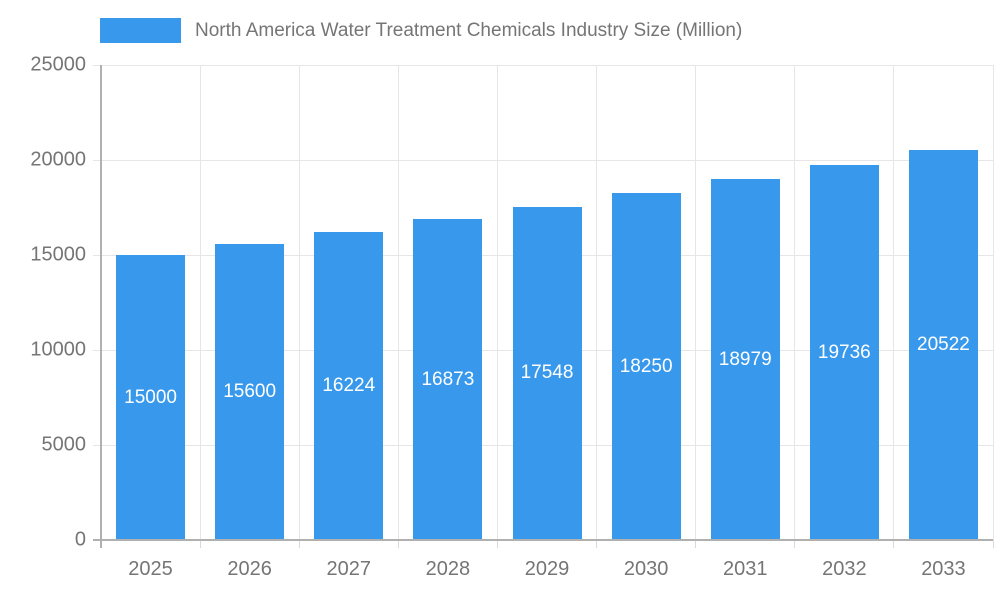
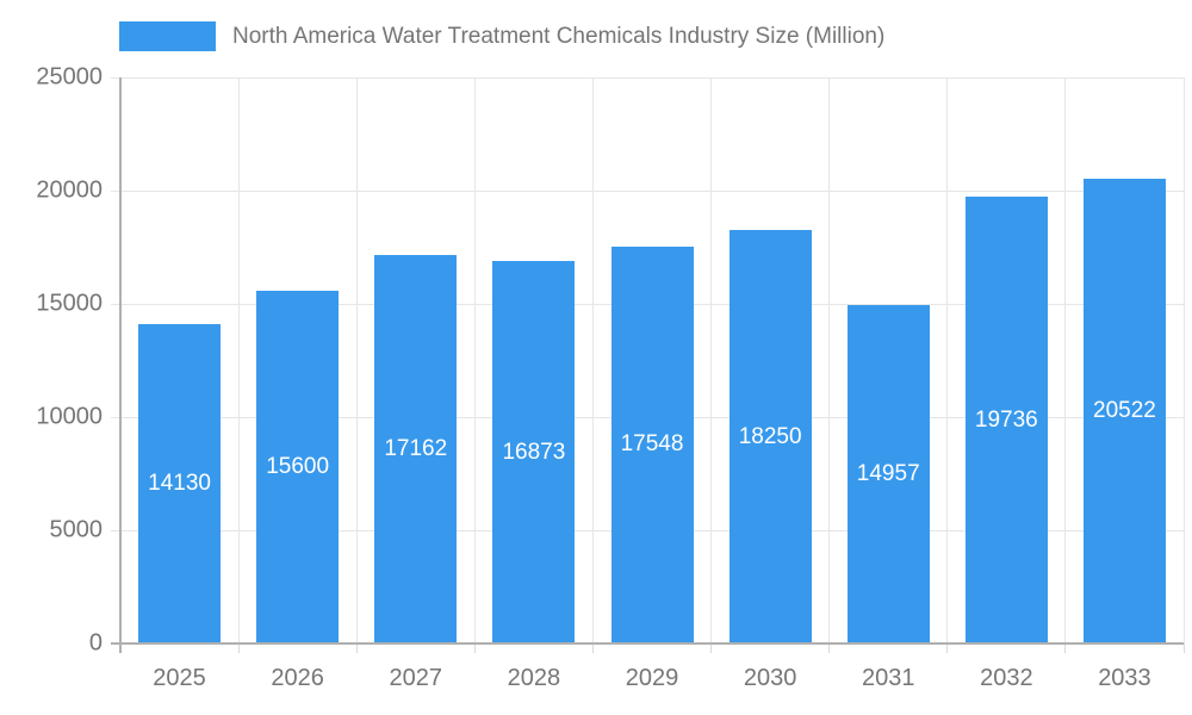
2025: 15000 -> 14130
2027: 16224 -> 17162
2031: 18979 -> 14957
